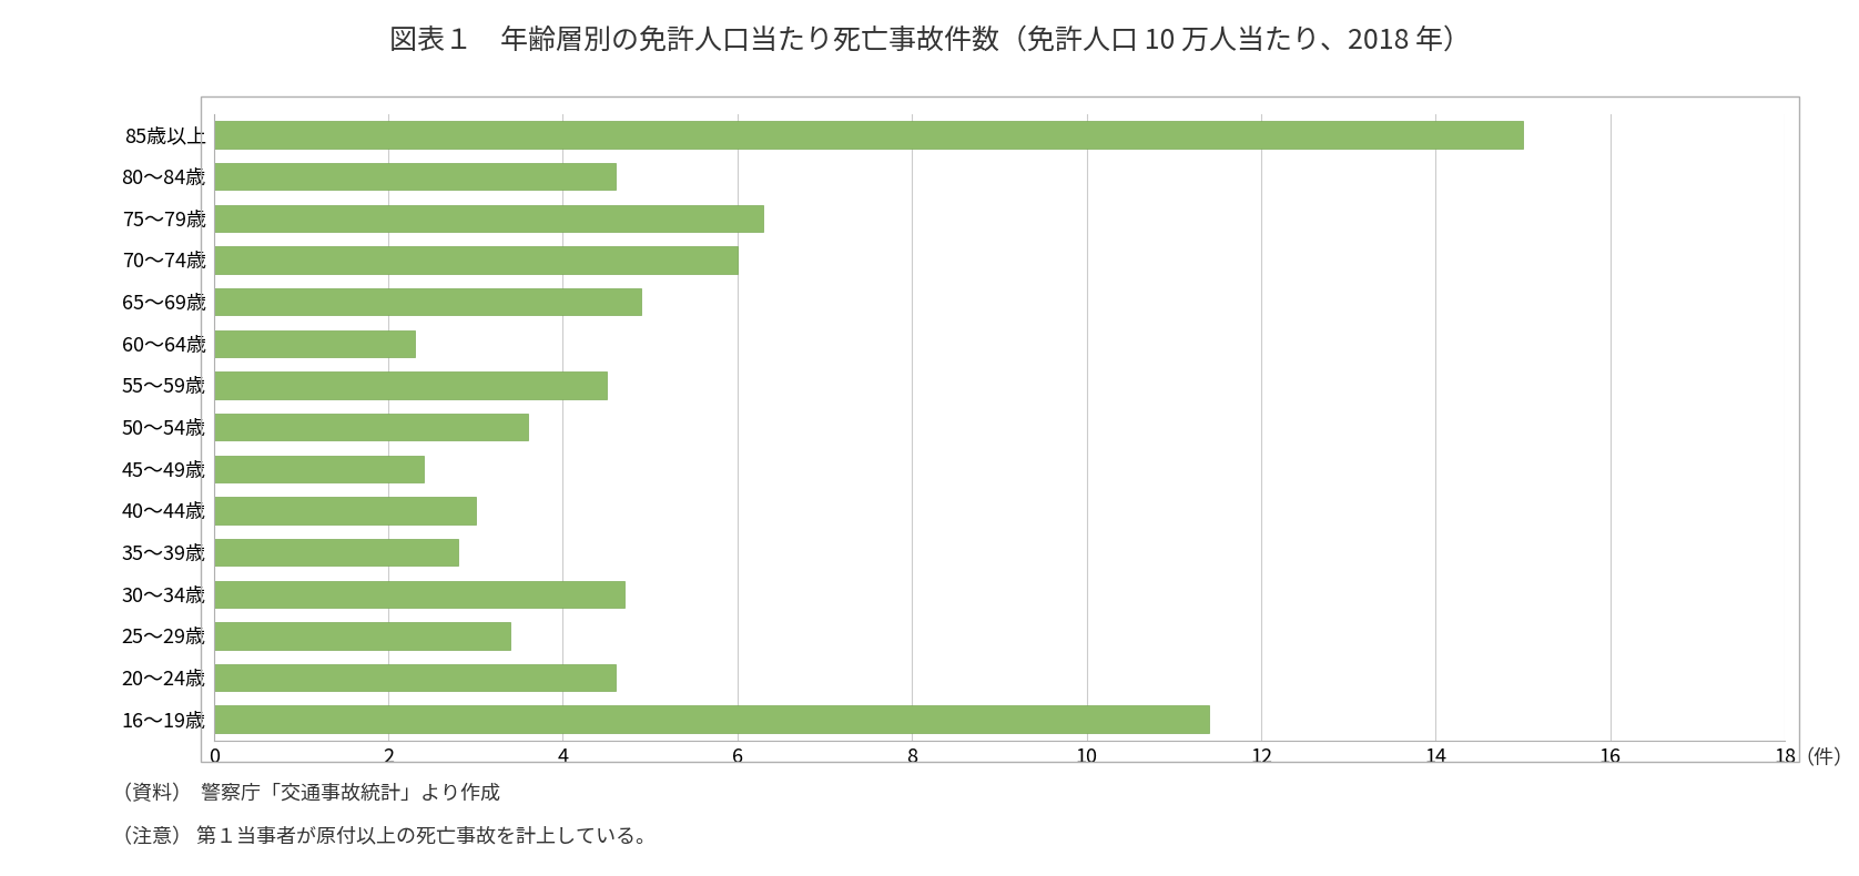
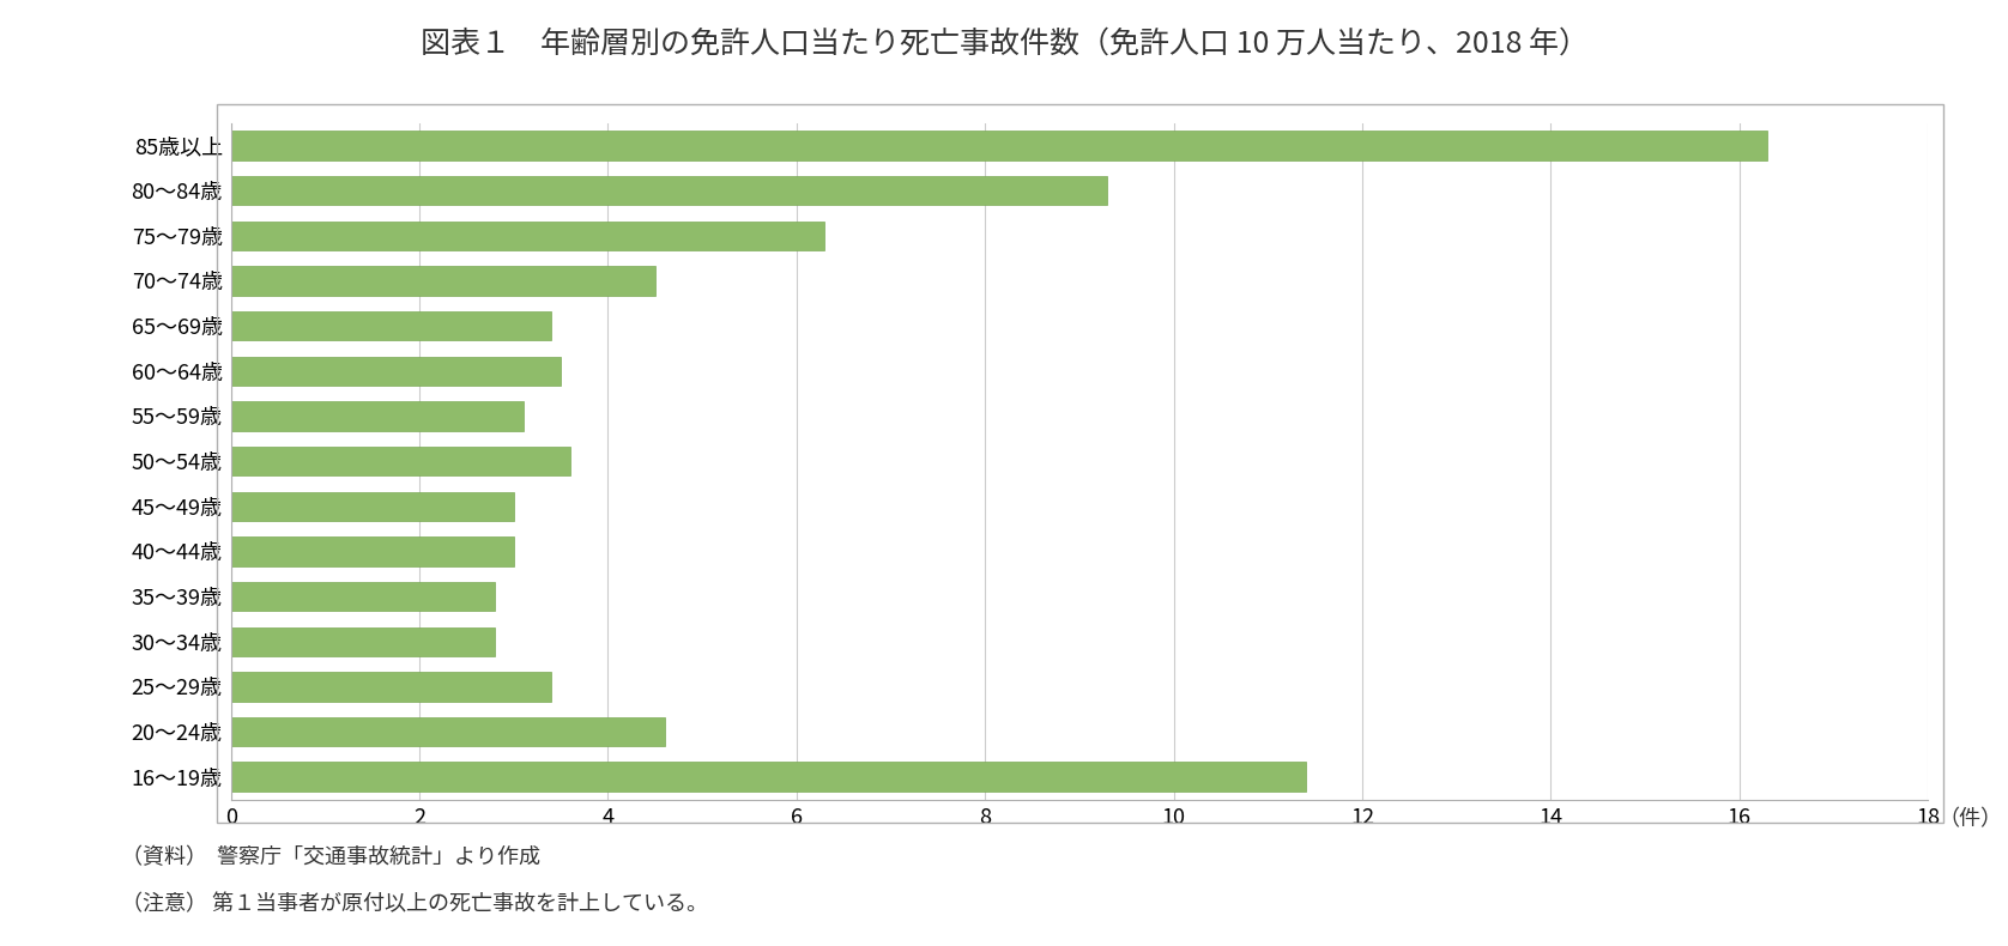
85歳以上: 15.0 -> 16.3
80〜84歳: 4.6 -> 9.3
70〜74歳: 6.0 -> 4.5
65〜69歳: 4.9 -> 3.4
60〜64歳: 2.3 -> 3.5
55〜59歳: 4.5 -> 3.1
45〜49歳: 2.4 -> 3.0
30〜34歳: 4.7 -> 2.8
